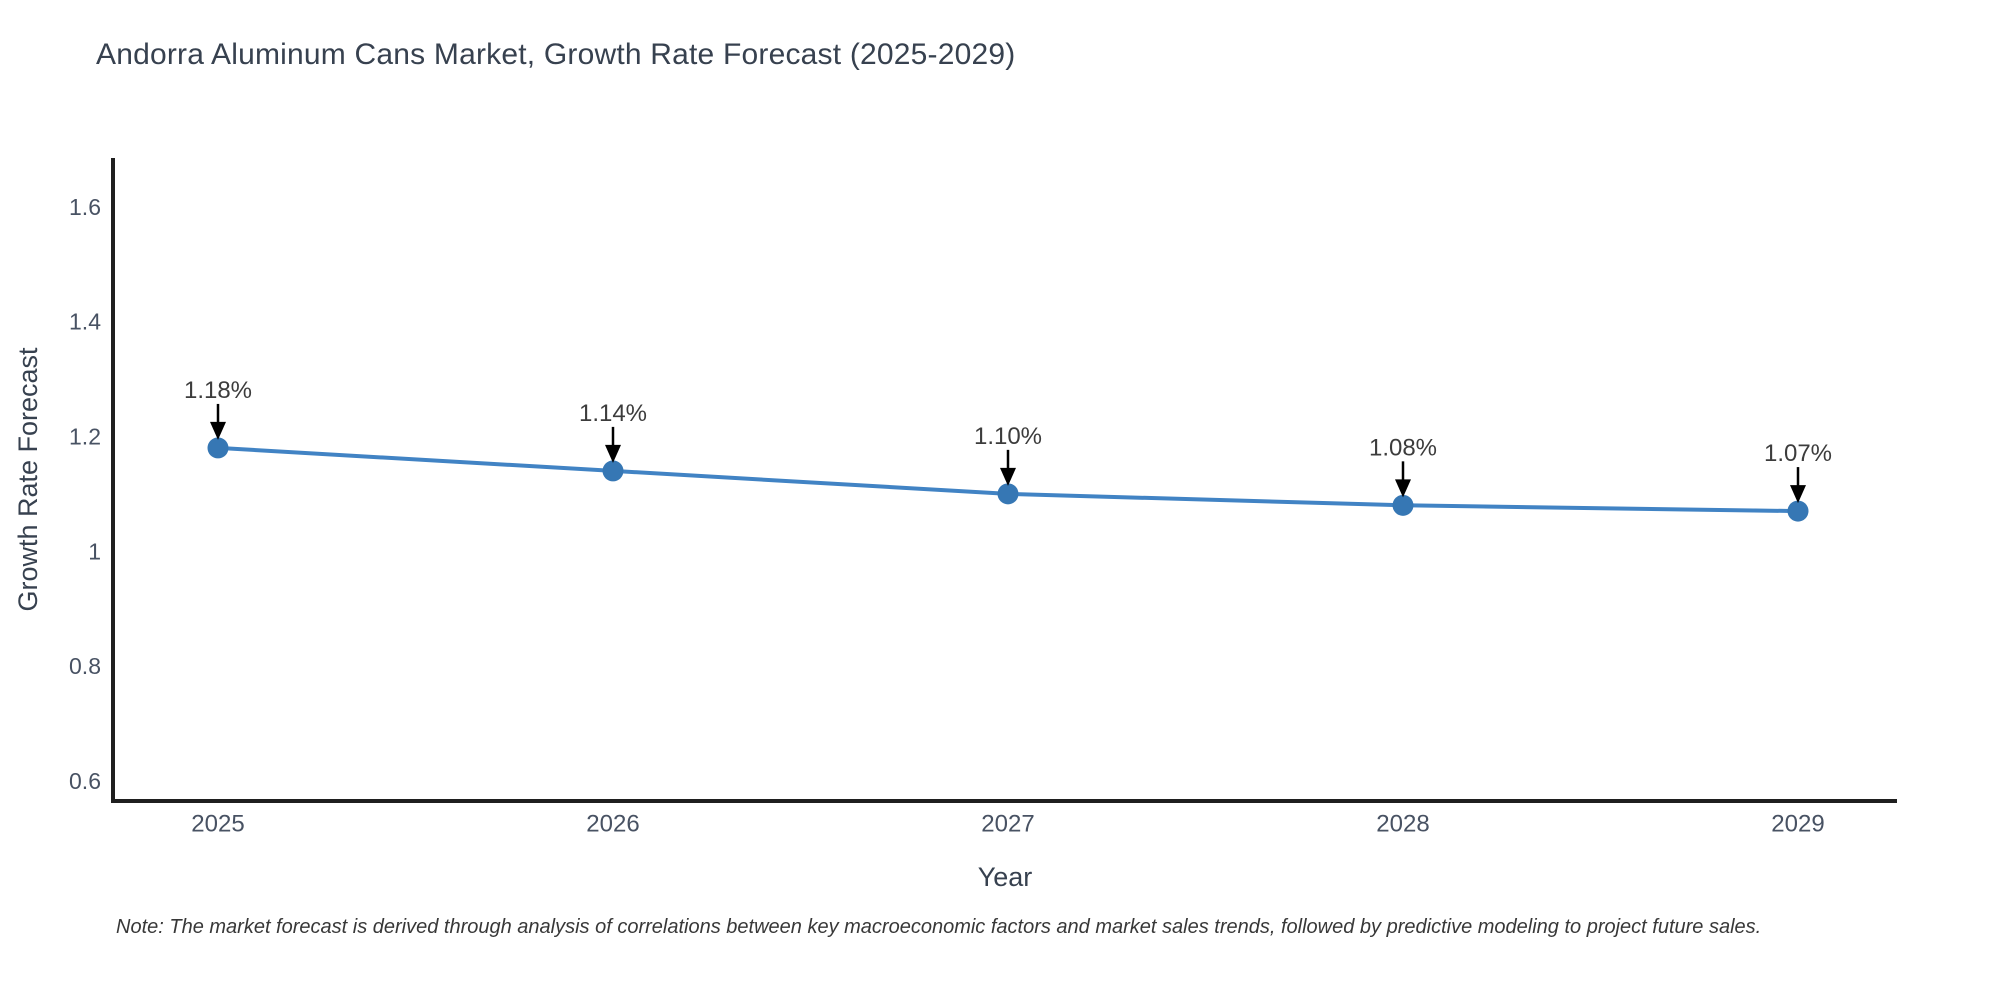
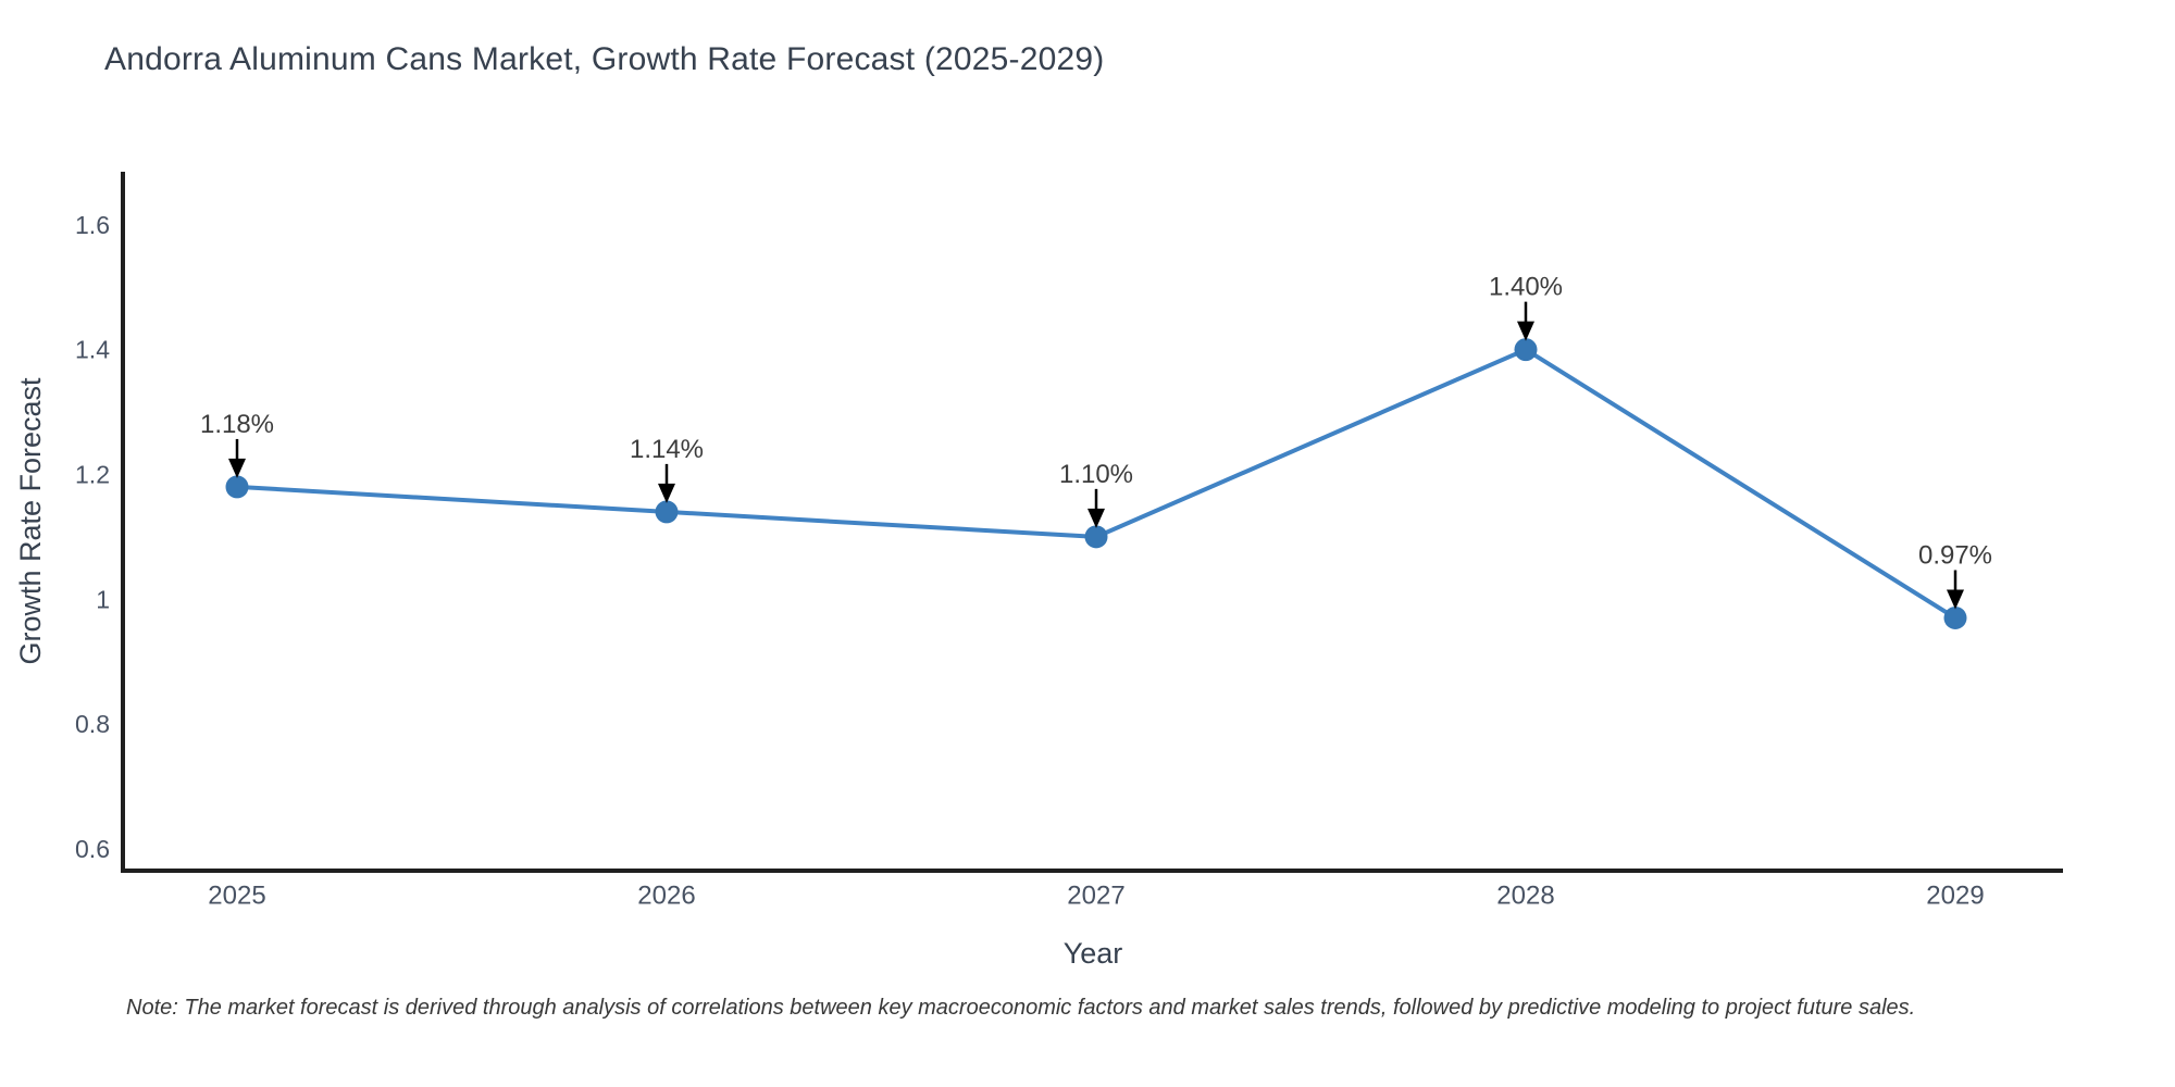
2028: 1.08% -> 1.40%
2029: 1.07% -> 0.97%
